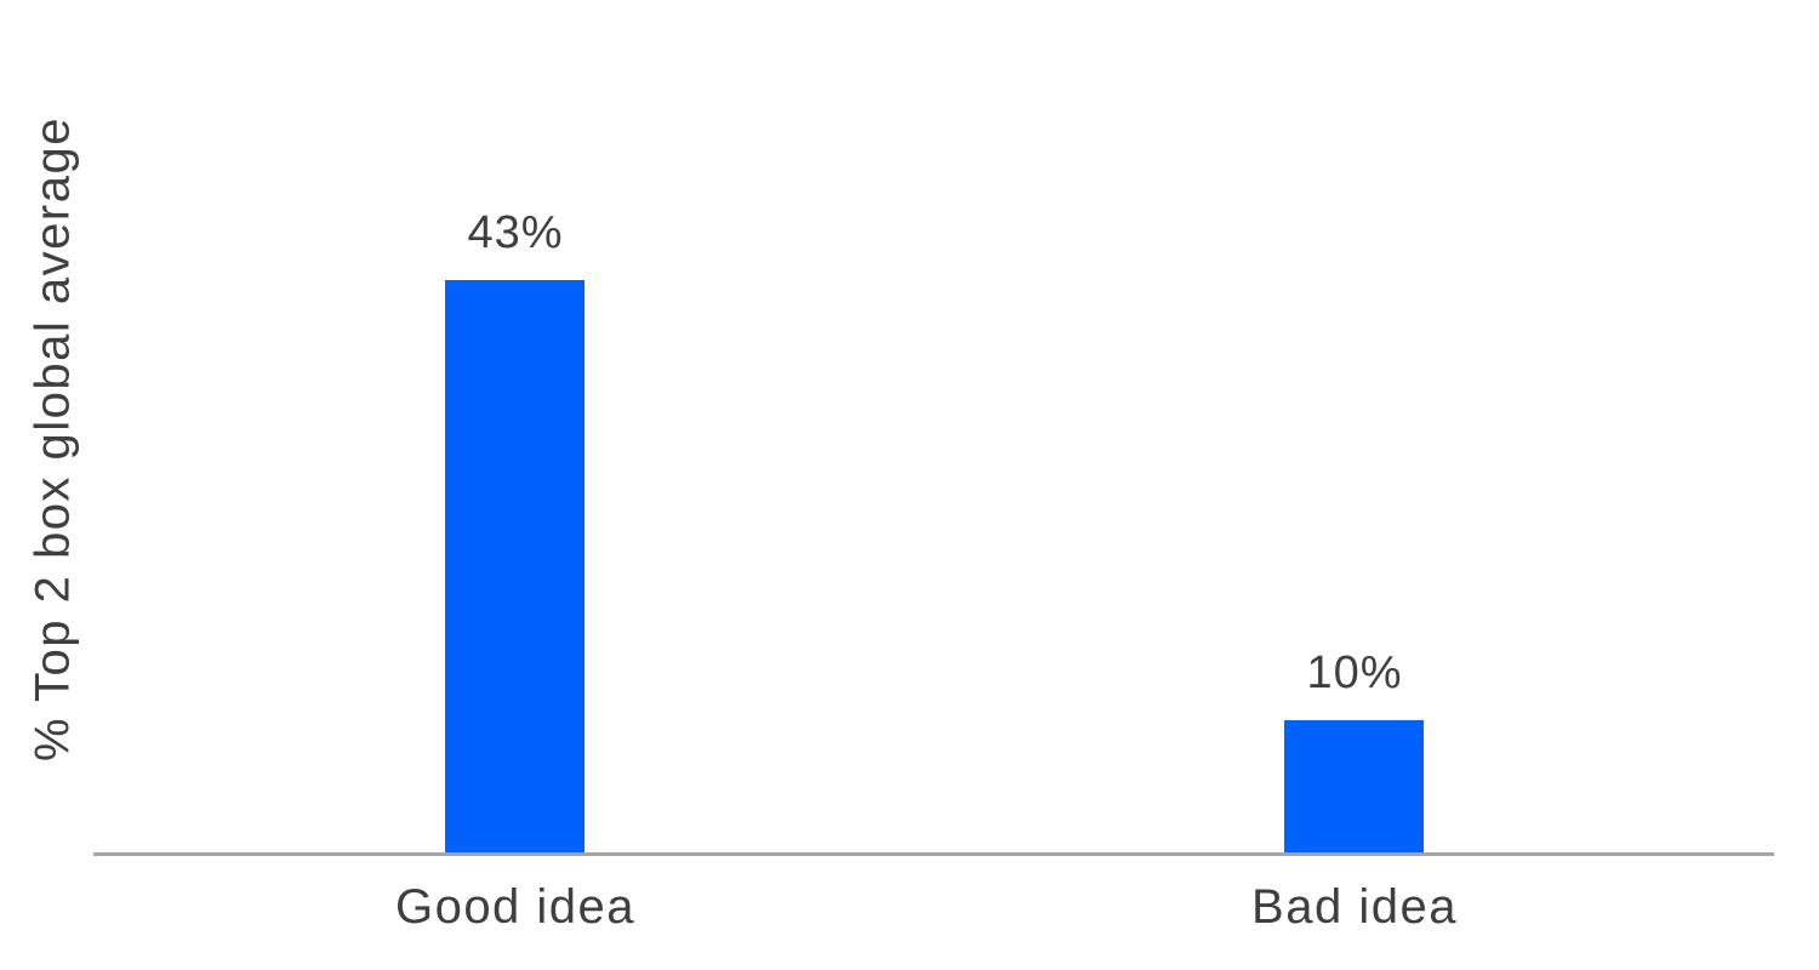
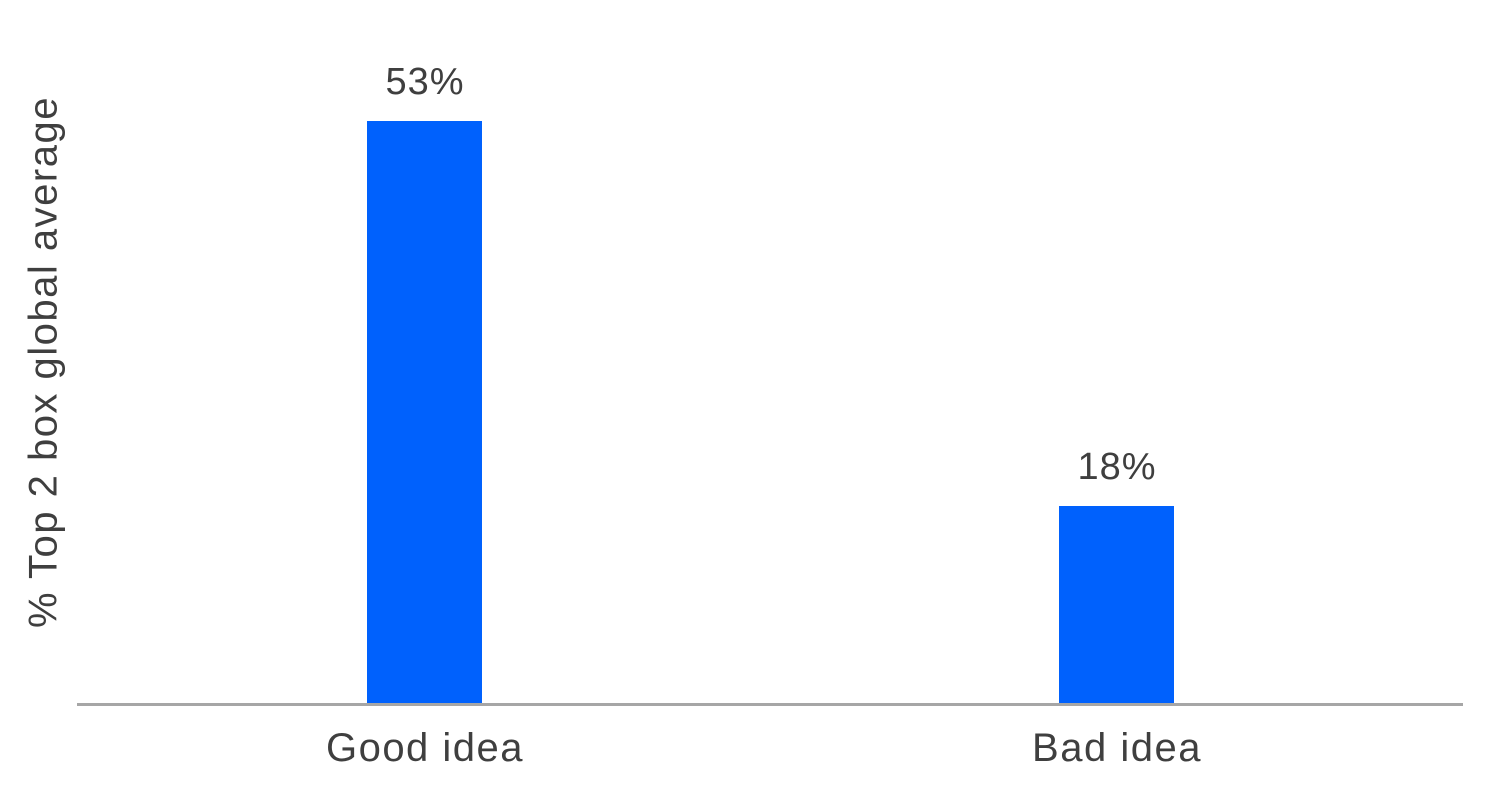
Good idea: 43% -> 53%
Bad idea: 10% -> 18%
